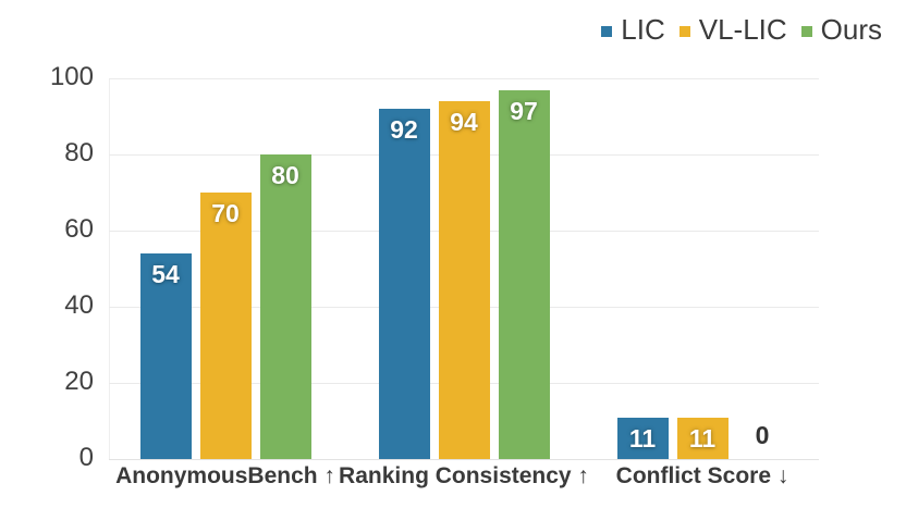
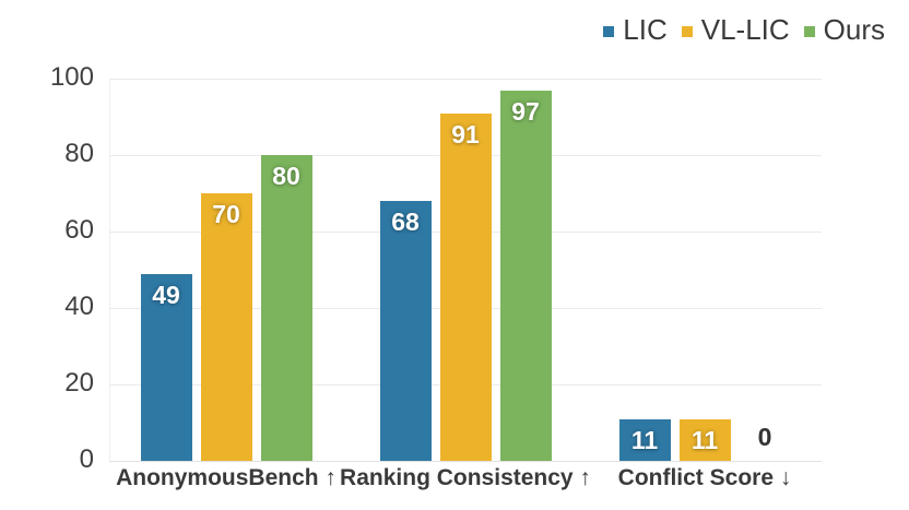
LIC/AnonymousBench ↑: 54 -> 49
LIC/Ranking Consistency ↑: 92 -> 68
VL-LIC/Ranking Consistency ↑: 94 -> 91
